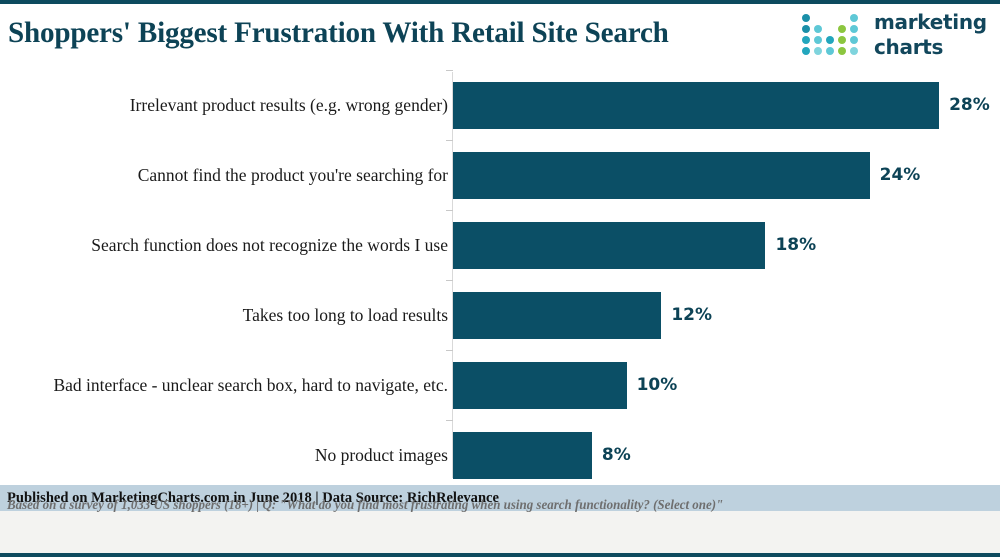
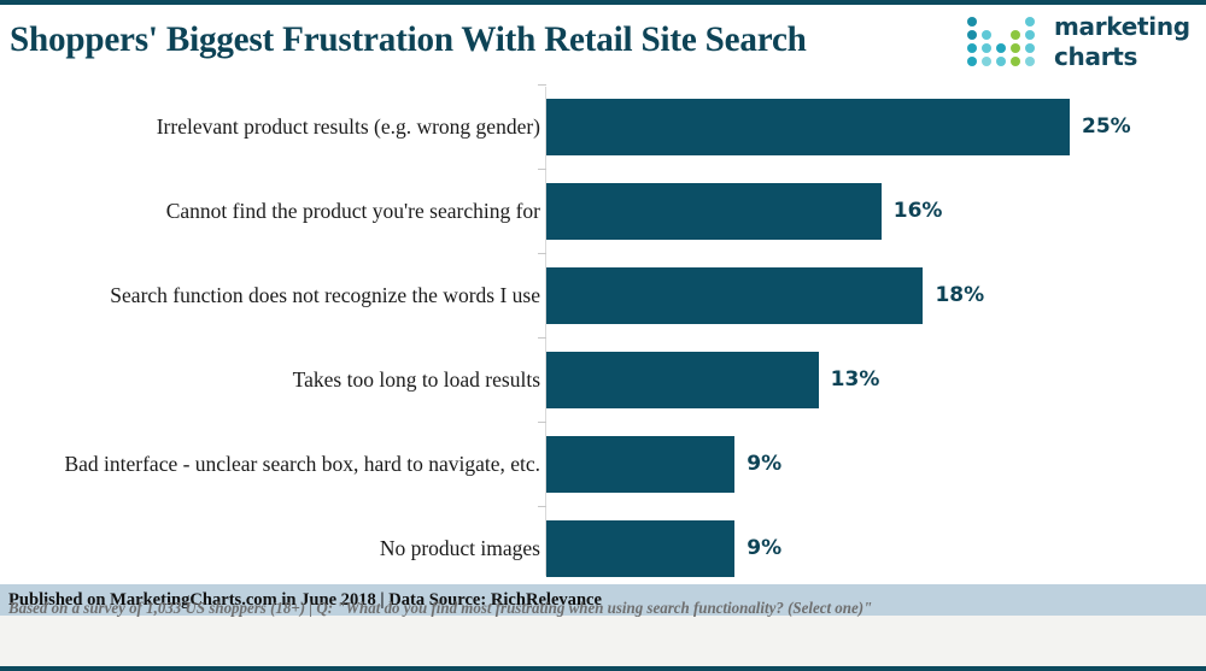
Irrelevant product results (e.g. wrong gender): 28% -> 25%
Cannot find the product you're searching for: 24% -> 16%
Takes too long to load results: 12% -> 13%
Bad interface - unclear search box, hard to navigate, etc.: 10% -> 9%
No product images: 8% -> 9%
